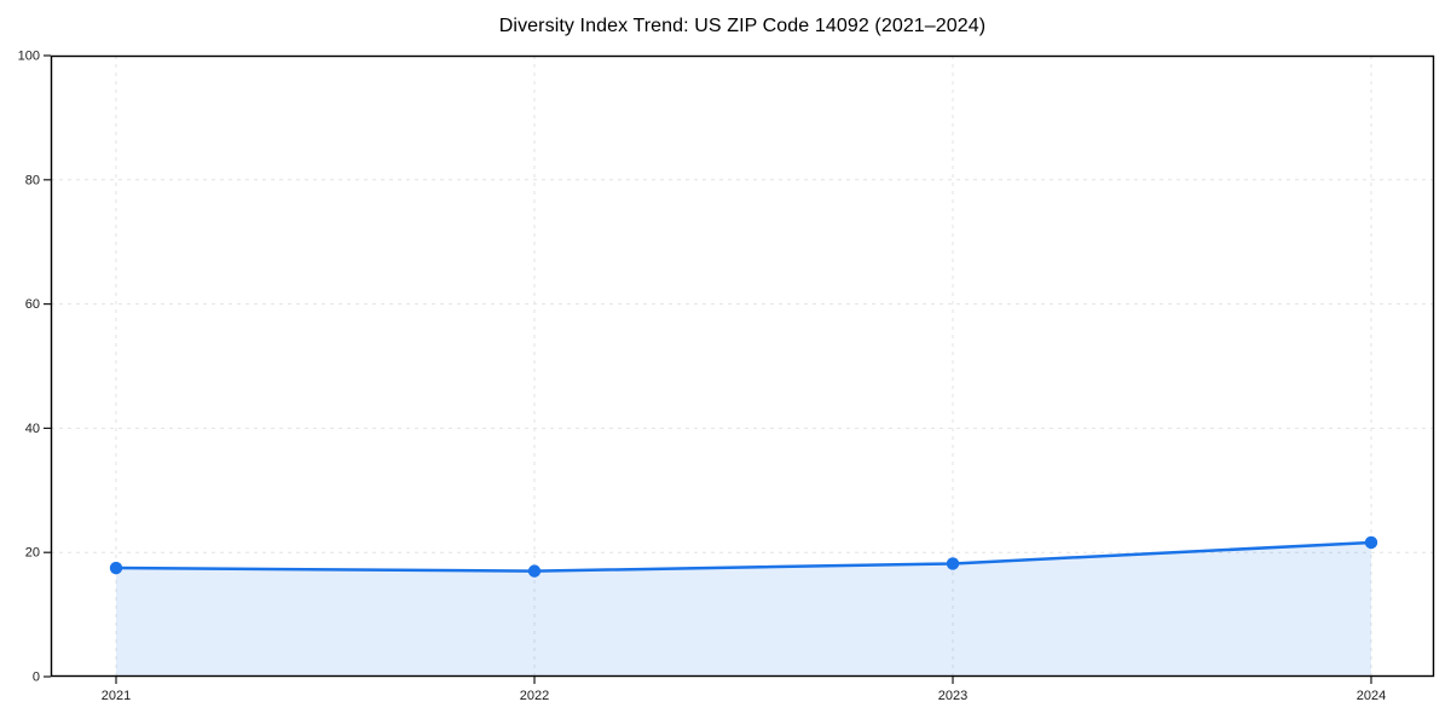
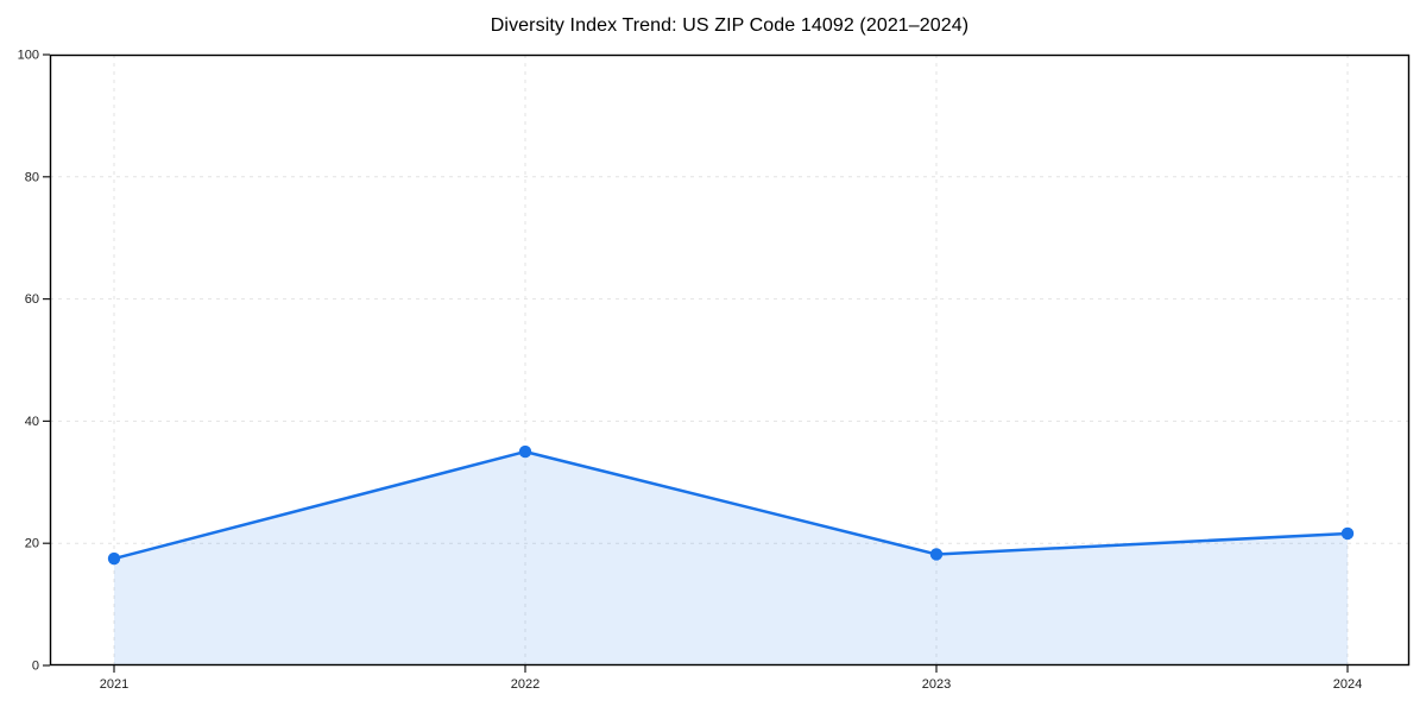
2022: 17 -> 35
